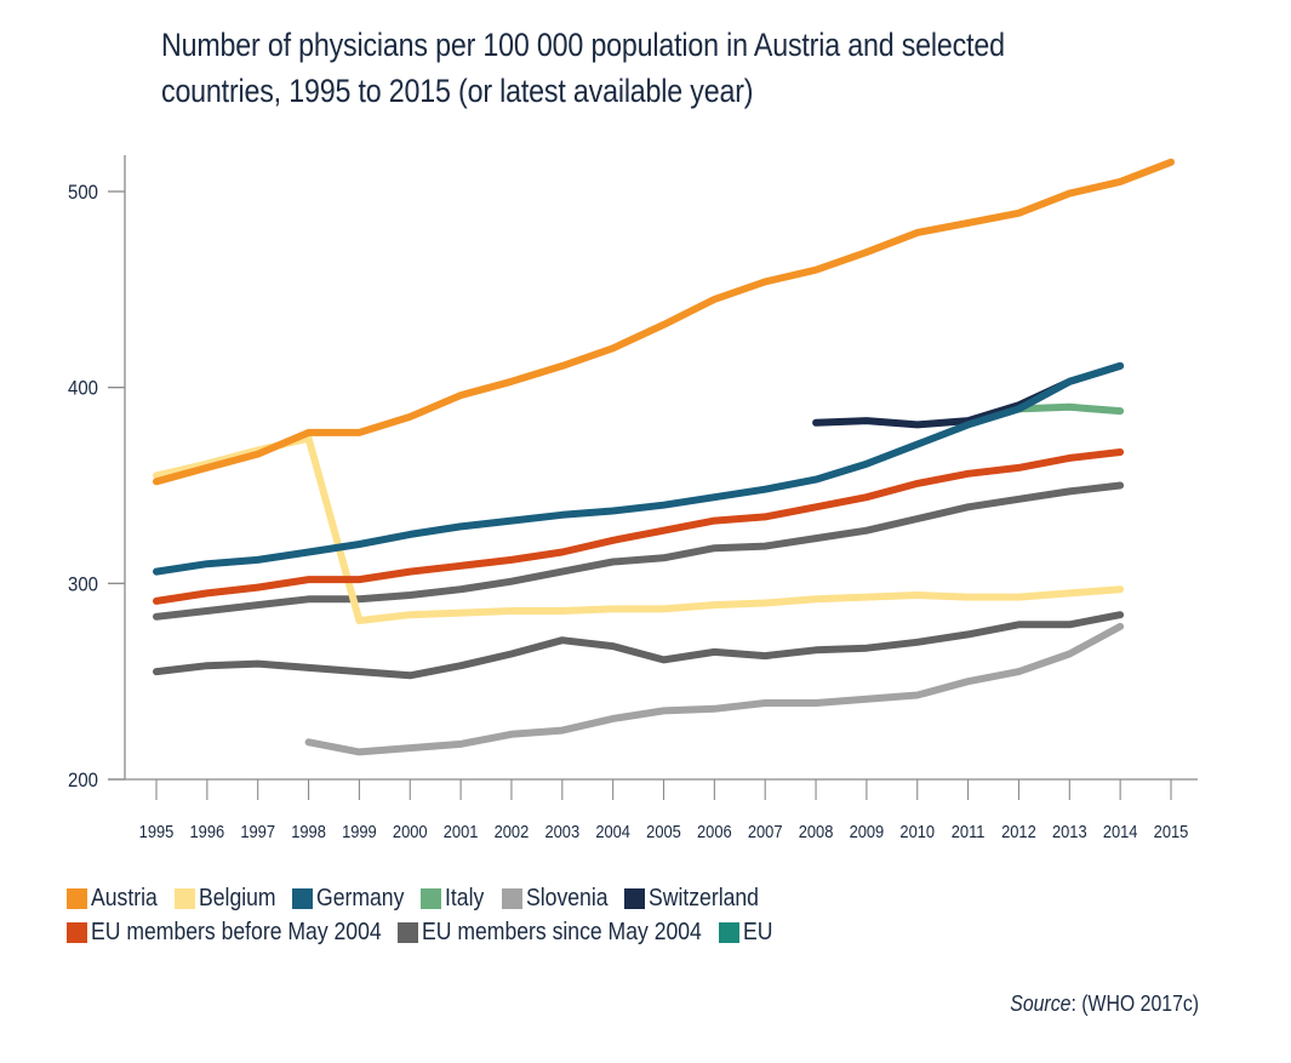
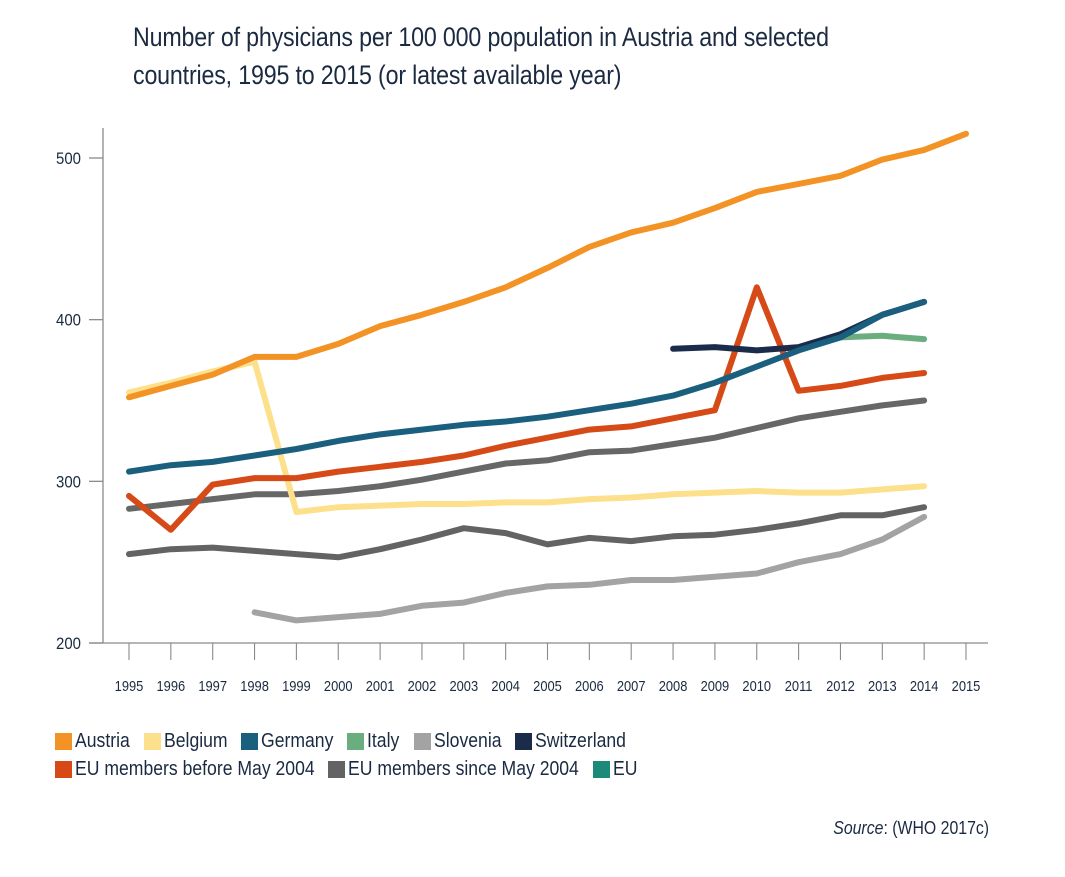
EU members before May 2004/1996: 295 -> 270
EU members before May 2004/2010: 351 -> 420
